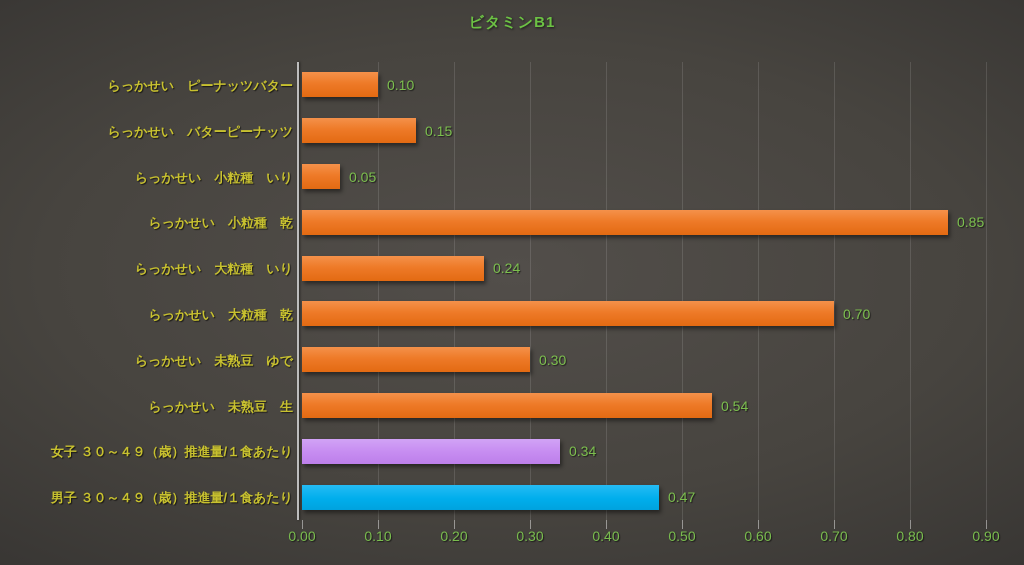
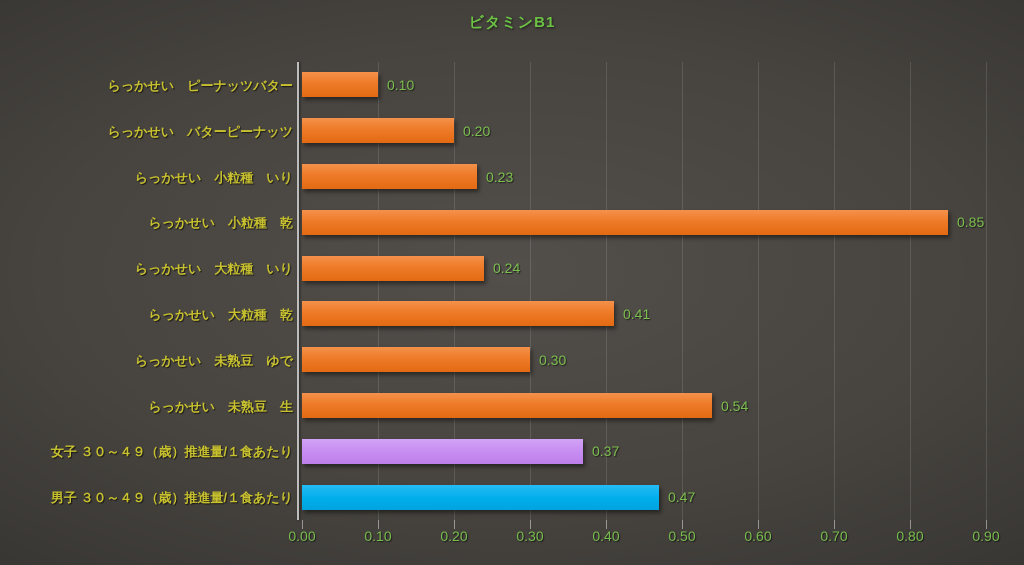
らっかせい バターピーナッツ: 0.15 -> 0.20
らっかせい 小粒種 いり: 0.05 -> 0.23
らっかせい 大粒種 乾: 0.70 -> 0.41
女子 ３０～４９（歳）推進量/１食あたり: 0.34 -> 0.37
